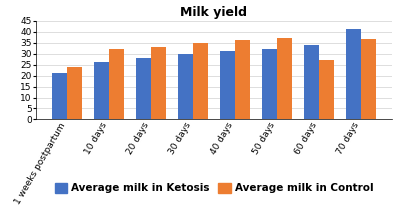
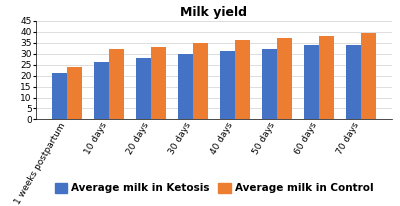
Average milk in Control/60 days: 27.0 -> 38.0
Average milk in Ketosis/70 days: 41 -> 34
Average milk in Control/70 days: 36.5 -> 39.5
